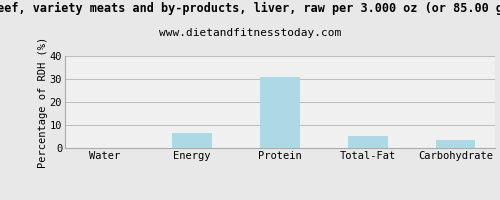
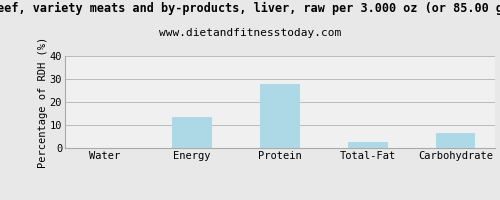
Energy: 6.5 -> 13.5
Protein: 31.0 -> 28.0
Total-Fat: 5.2 -> 2.5
Carbohydrate: 3.3 -> 6.5
